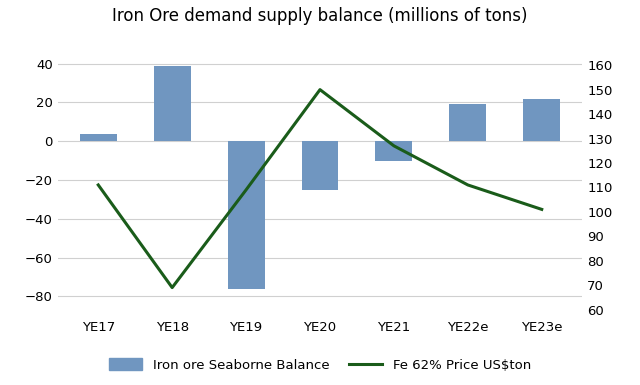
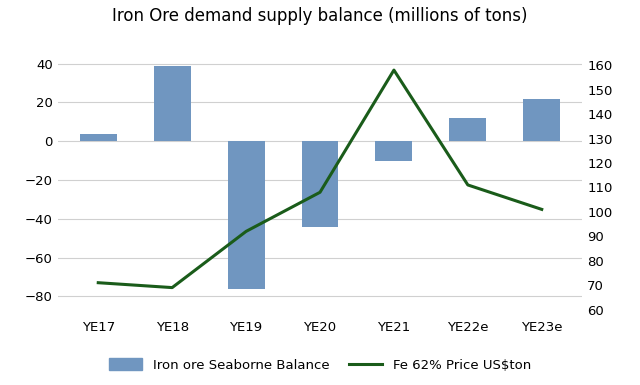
Fe 62% Price US$ton/YE17: 111 -> 71
Fe 62% Price US$ton/YE19: 109 -> 92
Iron ore Seaborne Balance/YE20: -25 -> -44
Fe 62% Price US$ton/YE20: 150 -> 108
Fe 62% Price US$ton/YE21: 127 -> 158
Iron ore Seaborne Balance/YE22e: 19 -> 12
